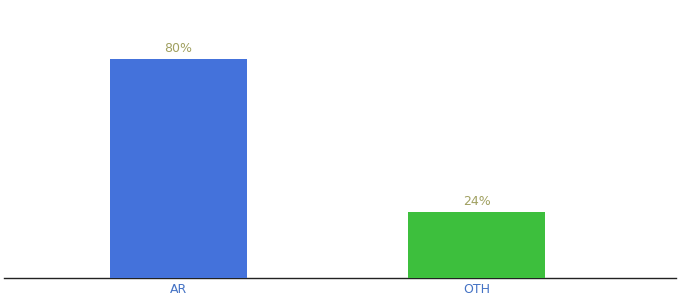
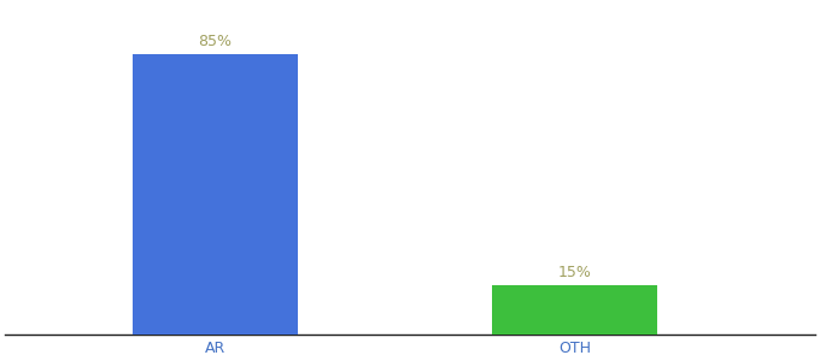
AR: 80% -> 85%
OTH: 24% -> 15%
